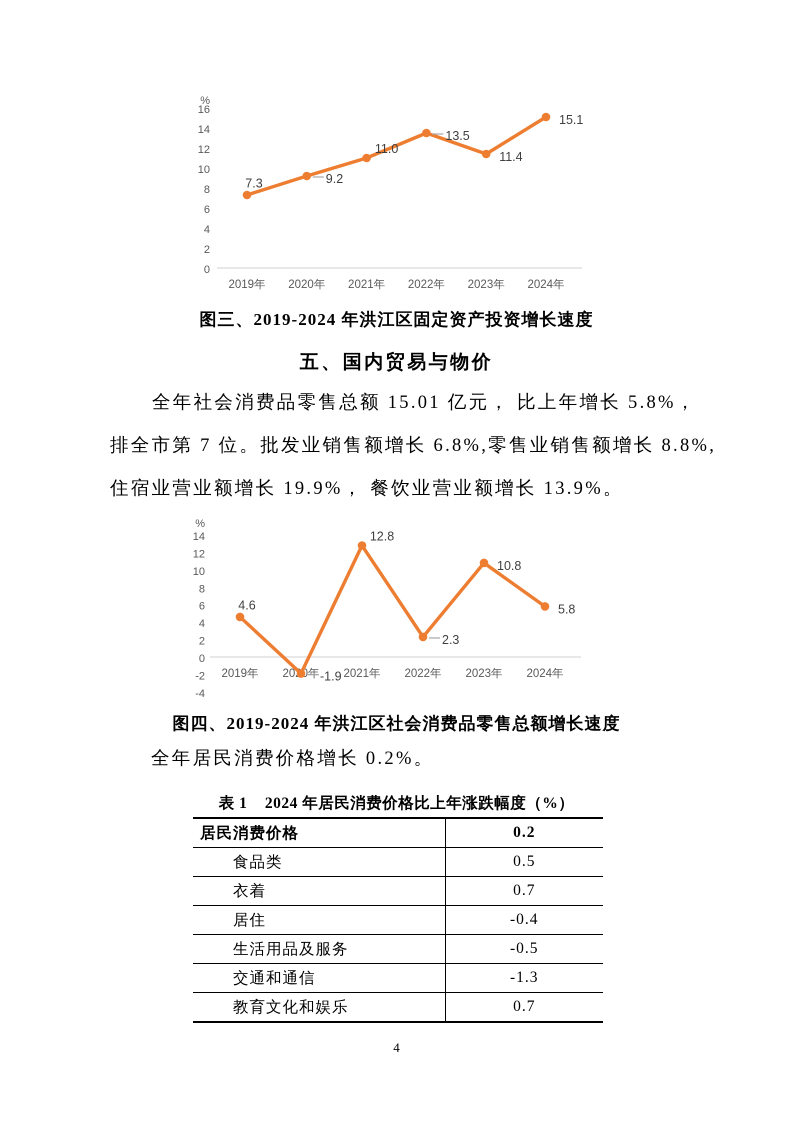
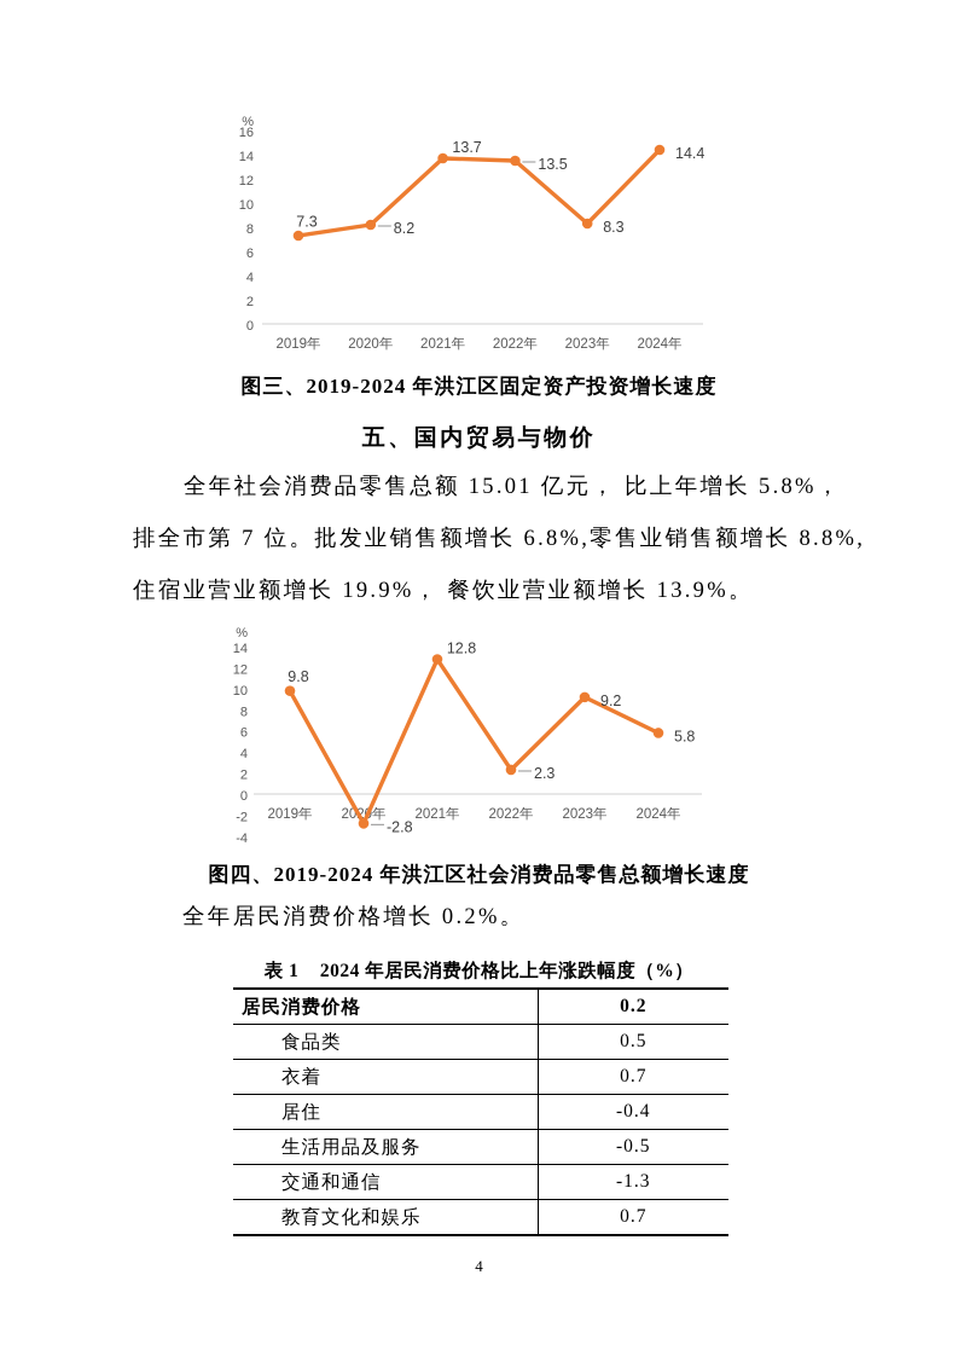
图三、2019-2024年洪江区固定资产投资增长速度/2020年: 9.2 -> 8.2
图三、2019-2024年洪江区固定资产投资增长速度/2021年: 11.0 -> 13.7
图三、2019-2024年洪江区固定资产投资增长速度/2023年: 11.4 -> 8.3
图三、2019-2024年洪江区固定资产投资增长速度/2024年: 15.1 -> 14.4
图四、2019-2024年洪江区社会消费品零售总额增长速度/2019年: 4.6 -> 9.8
图四、2019-2024年洪江区社会消费品零售总额增长速度/2020年: -1.9 -> -2.8
图四、2019-2024年洪江区社会消费品零售总额增长速度/2023年: 10.8 -> 9.2
